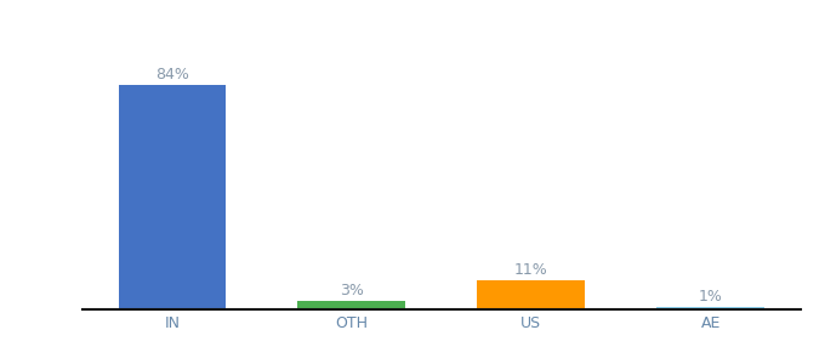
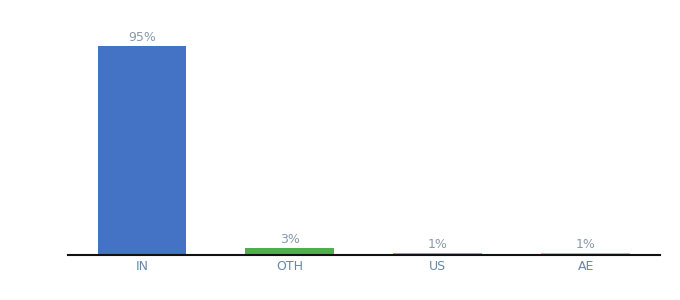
IN: 84% -> 95%
US: 11% -> 1%
